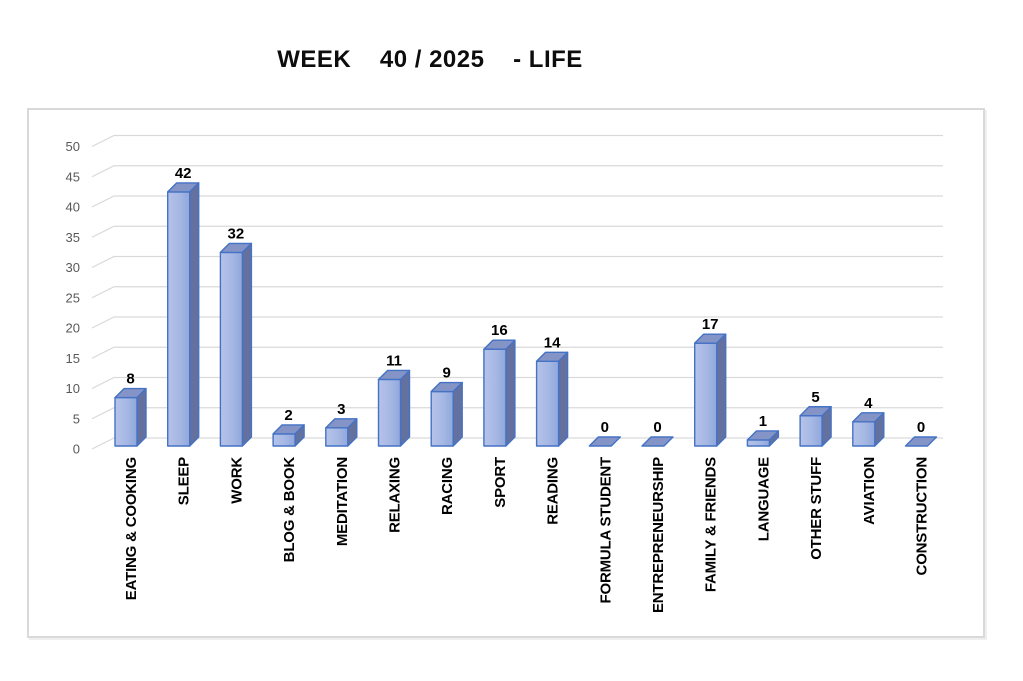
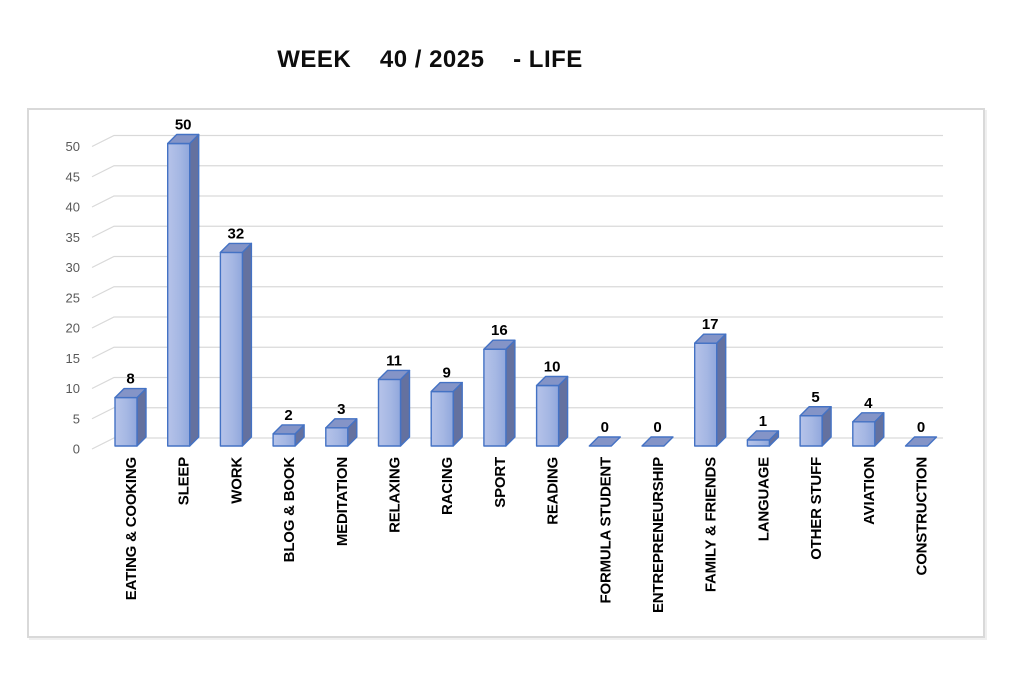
SLEEP: 42 -> 50
READING: 14 -> 10
